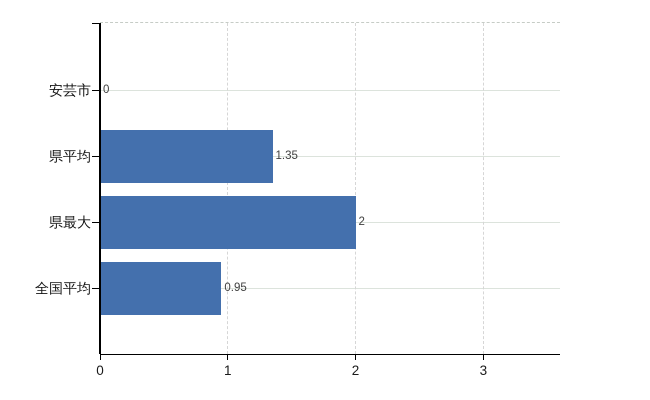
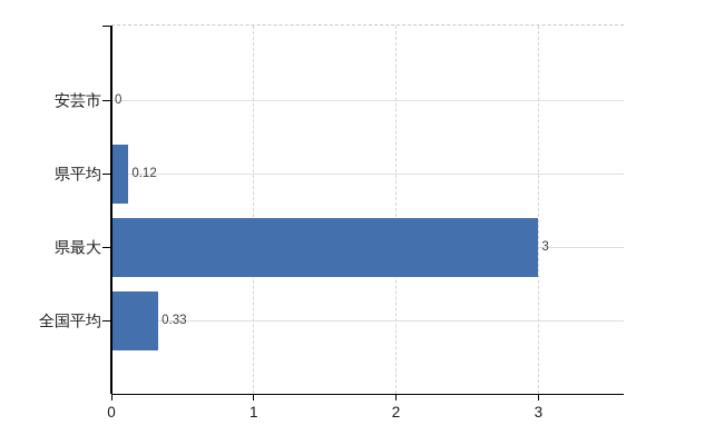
県平均: 1.35 -> 0.12
県最大: 2 -> 3
全国平均: 0.95 -> 0.33
